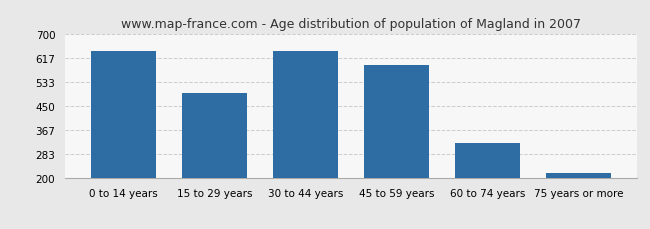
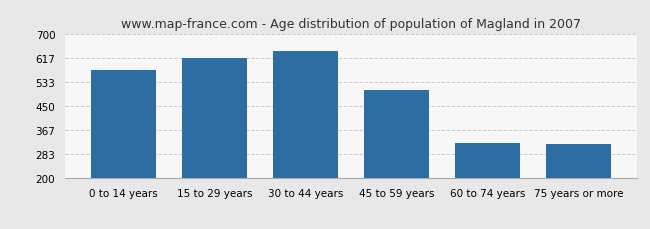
0 to 14 years: 638 -> 575
15 to 29 years: 493 -> 615
45 to 59 years: 591 -> 505
75 years or more: 218 -> 320
